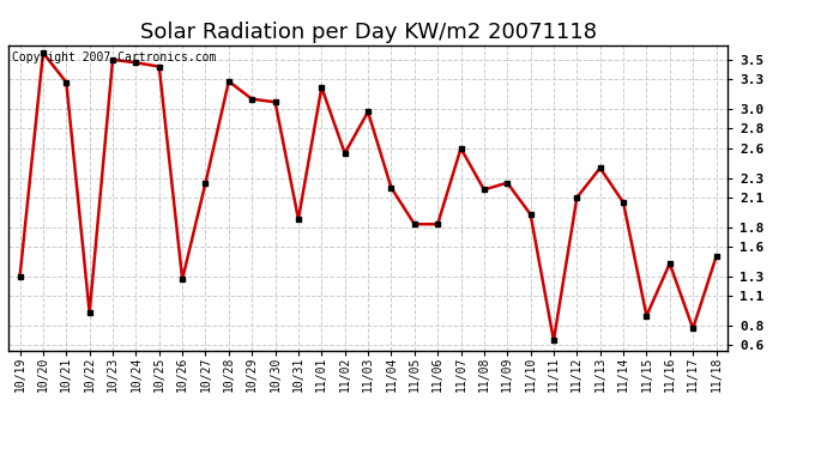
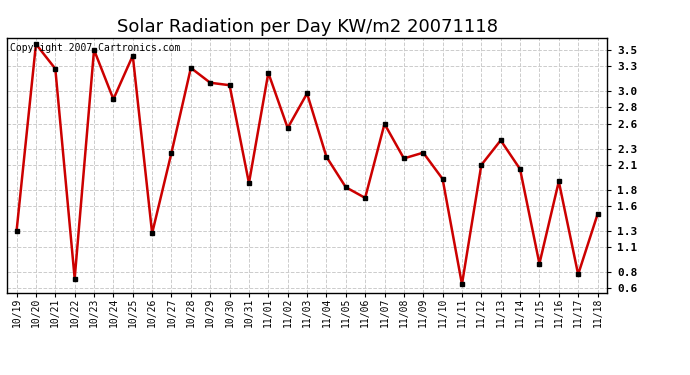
10/22: 0.93 -> 0.72
10/24: 3.47 -> 2.90
11/06: 1.83 -> 1.70
11/16: 1.43 -> 1.90
